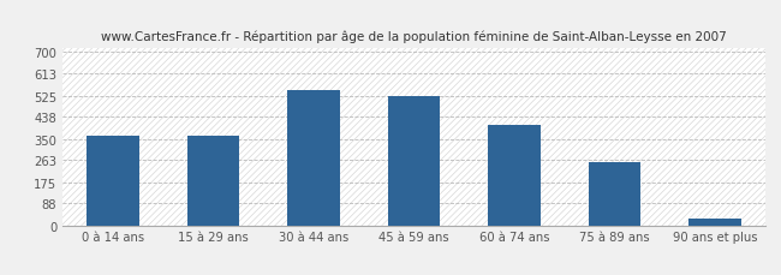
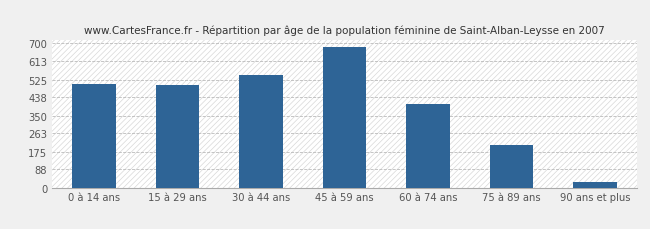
0 à 14 ans: 360 -> 505
15 à 29 ans: 360 -> 498
45 à 59 ans: 525 -> 685
75 à 89 ans: 255 -> 205
